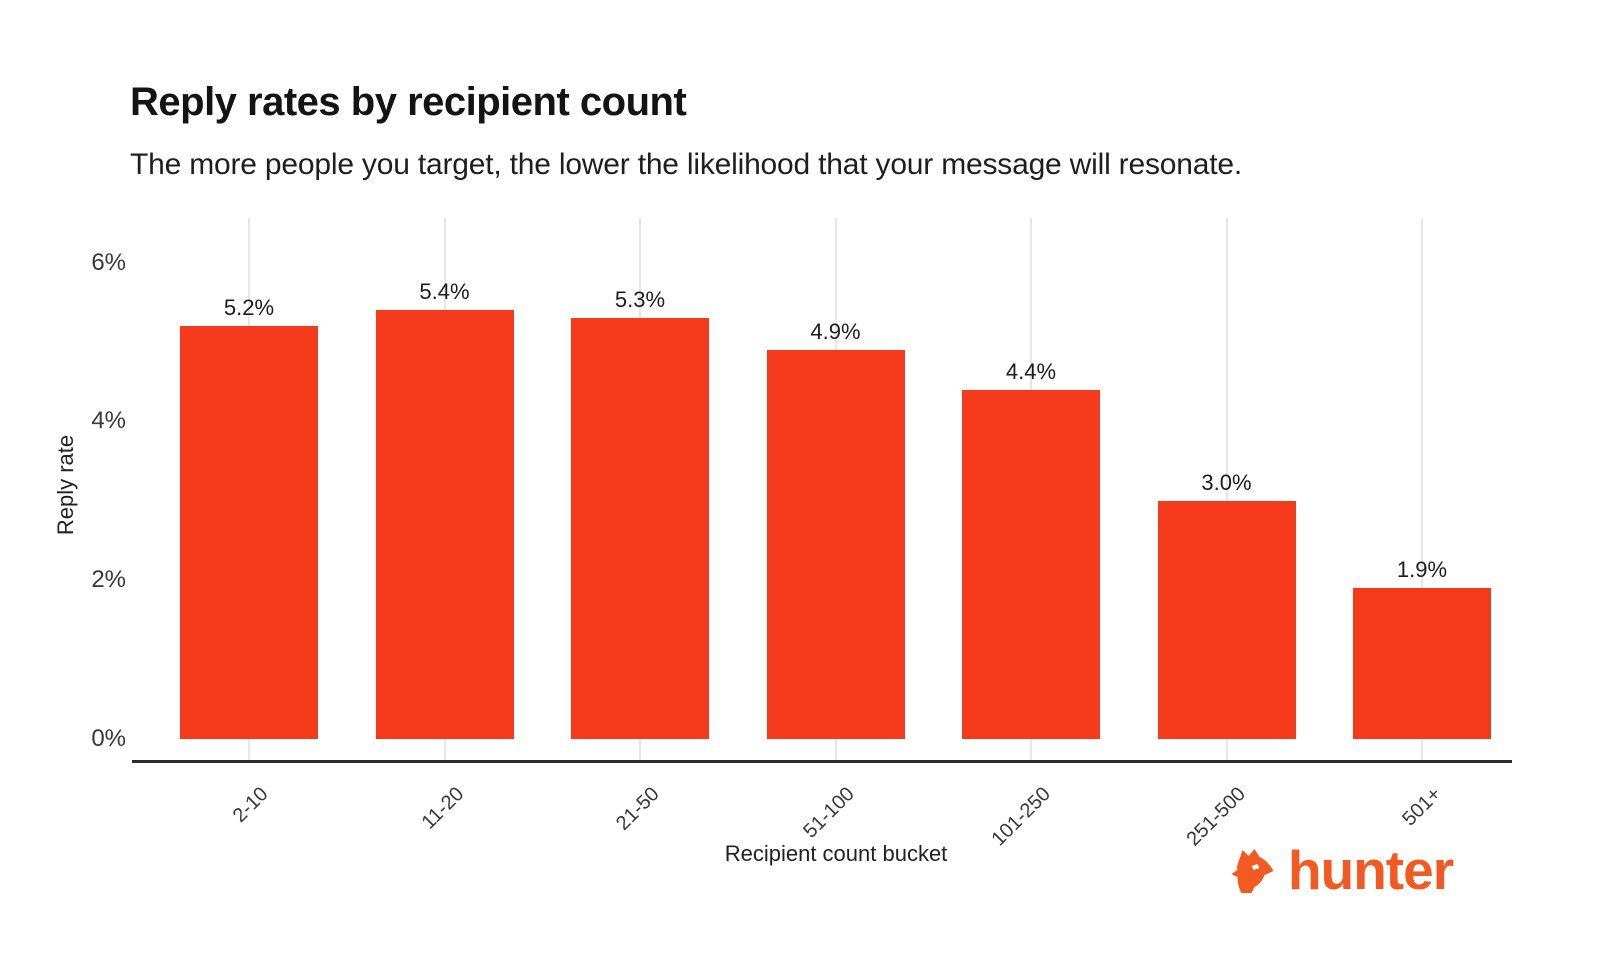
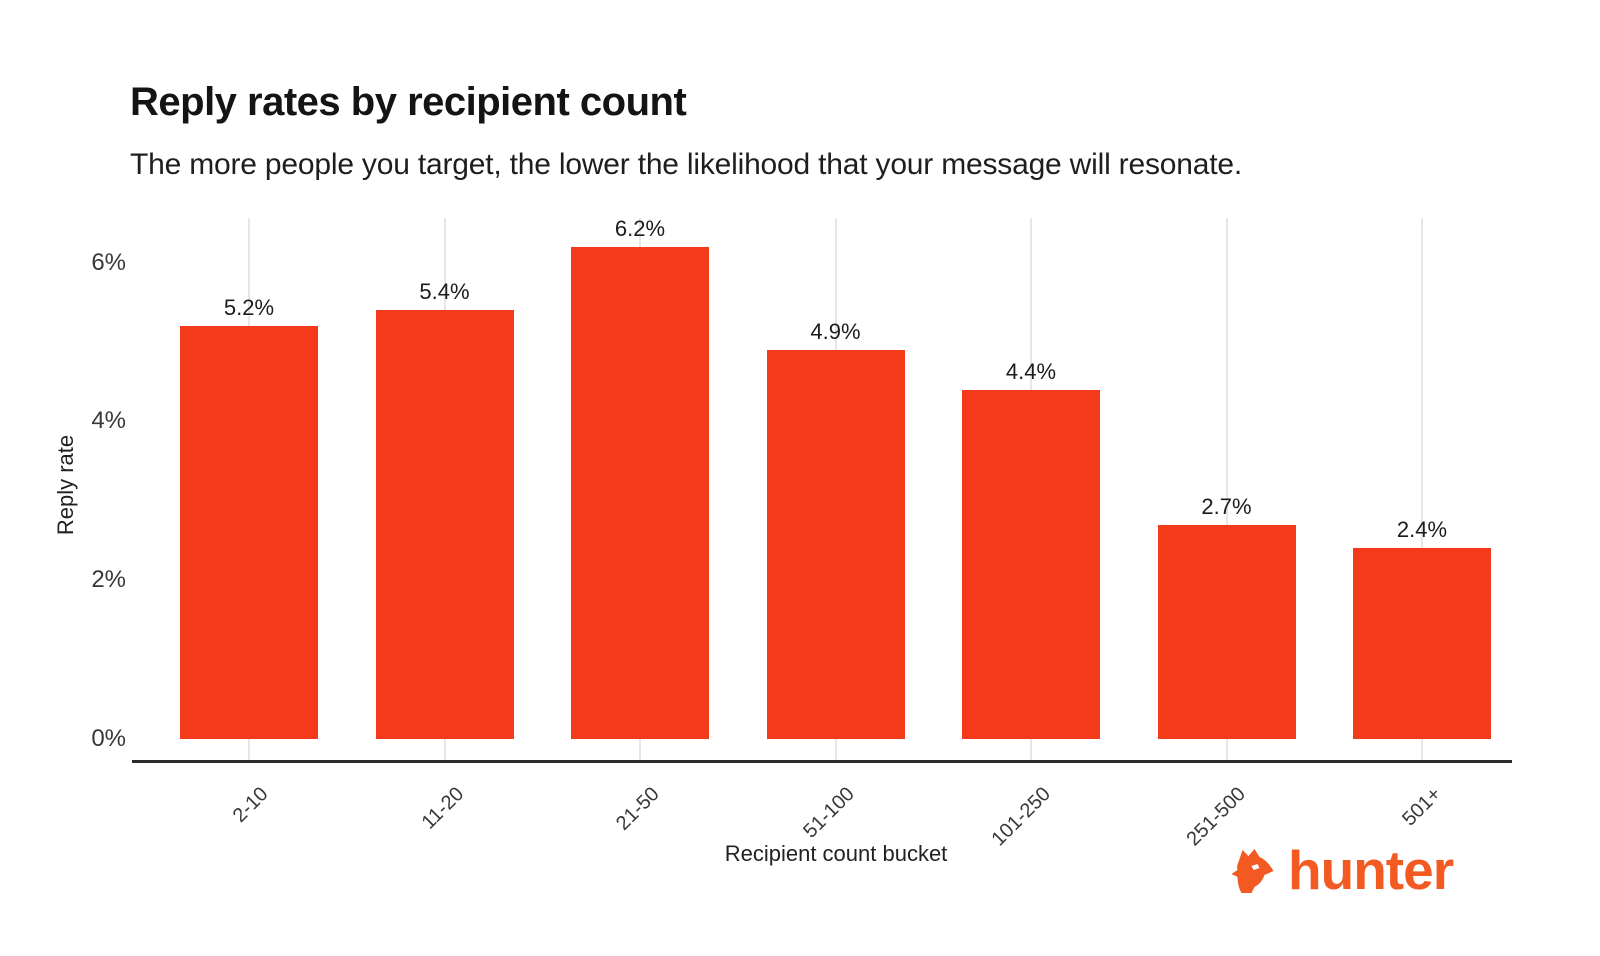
21-50: 5.3% -> 6.2%
251-500: 3.0% -> 2.7%
501+: 1.9% -> 2.4%
